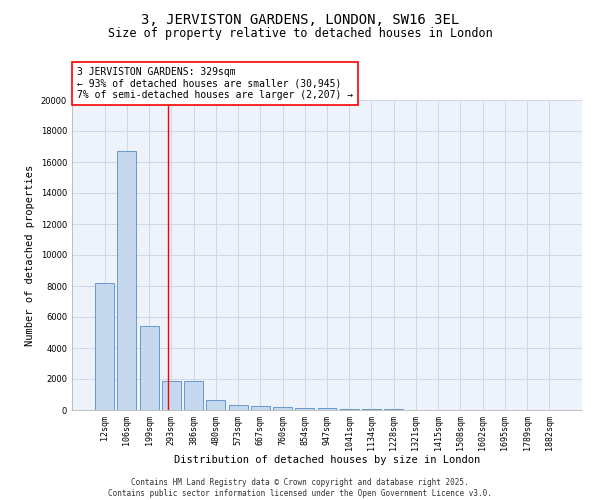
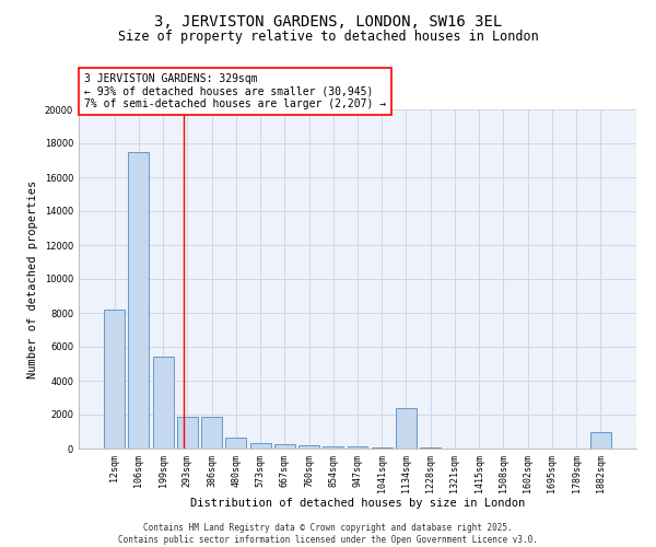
106sqm: 16700 -> 17500
1134sqm: 100 -> 2400
1882sqm: 0 -> 1000
